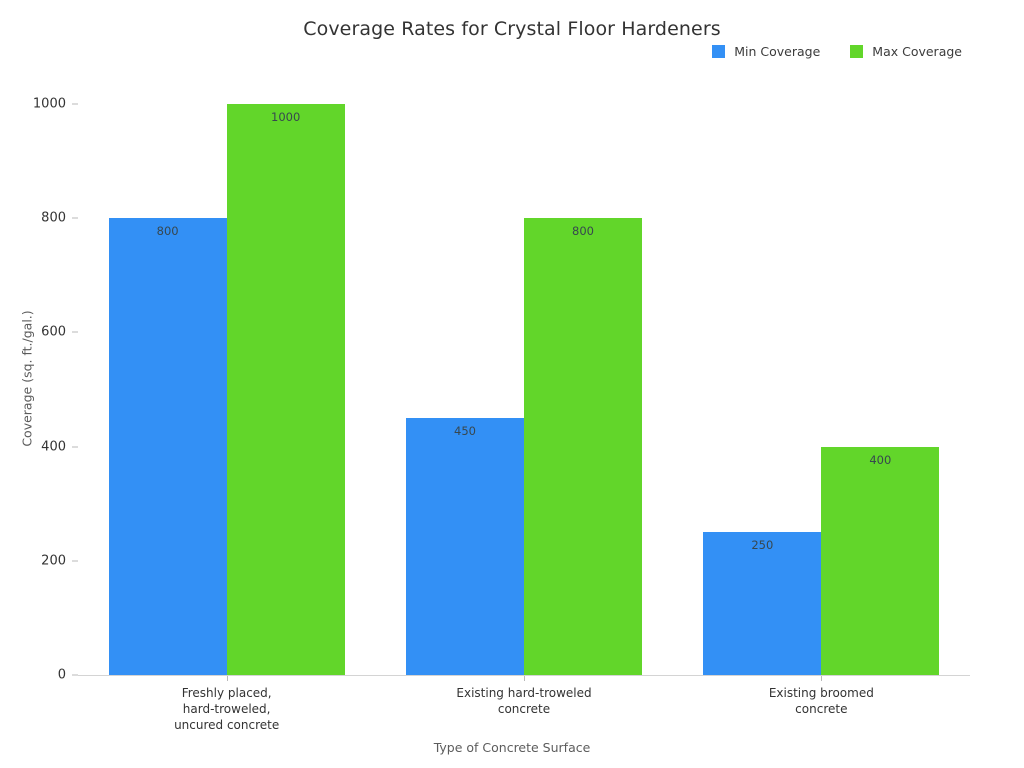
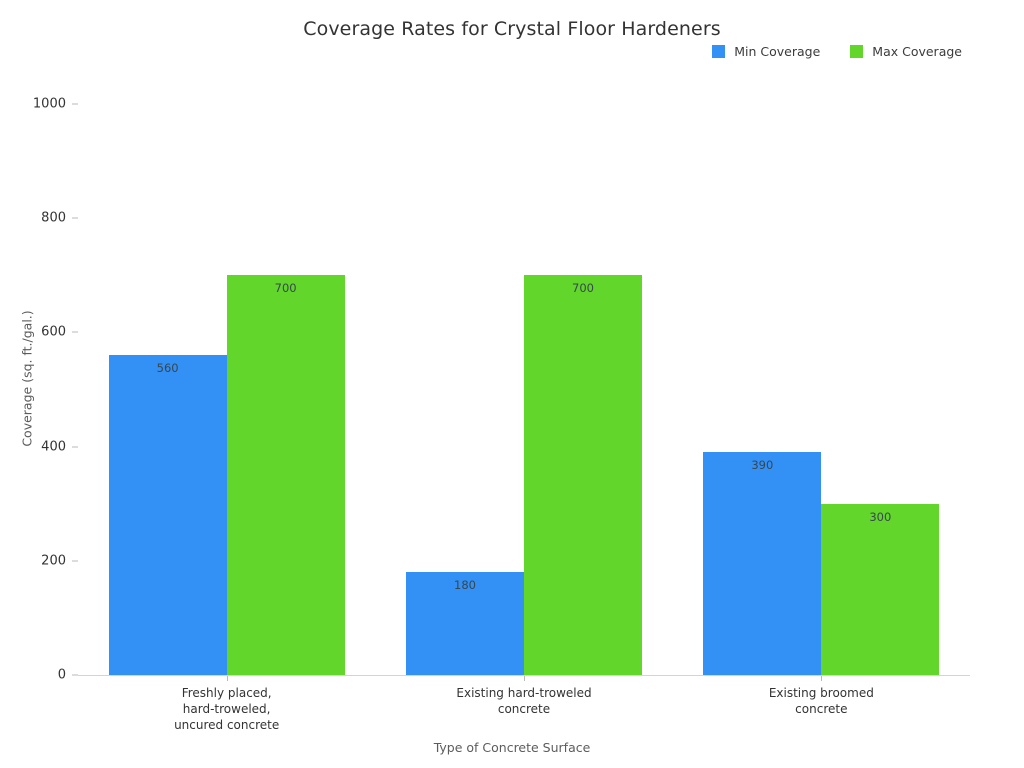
Min Coverage/Freshly placed, hard-troweled, uncured concrete: 800 -> 560
Max Coverage/Freshly placed, hard-troweled, uncured concrete: 1000 -> 700
Min Coverage/Existing hard-troweled concrete: 450 -> 180
Max Coverage/Existing hard-troweled concrete: 800 -> 700
Min Coverage/Existing broomed concrete: 250 -> 390
Max Coverage/Existing broomed concrete: 400 -> 300
